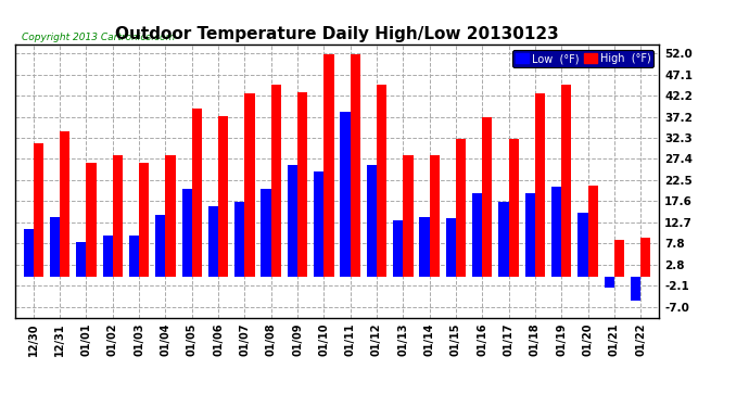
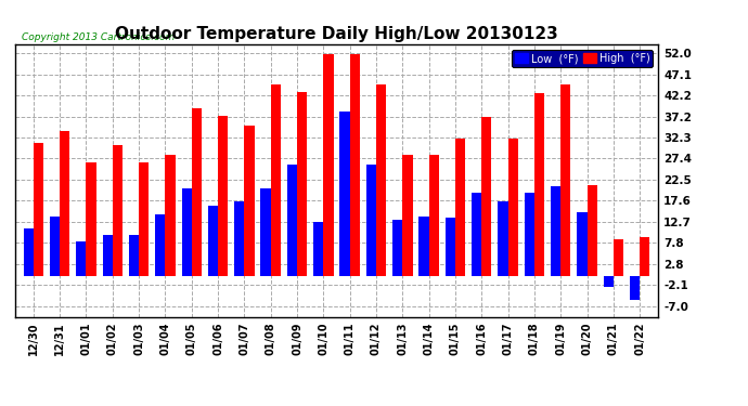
High (°F)/01/02: 28.4 -> 30.5
High (°F)/01/07: 42.8 -> 35.0
Low (°F)/01/10: 24.5 -> 12.5
